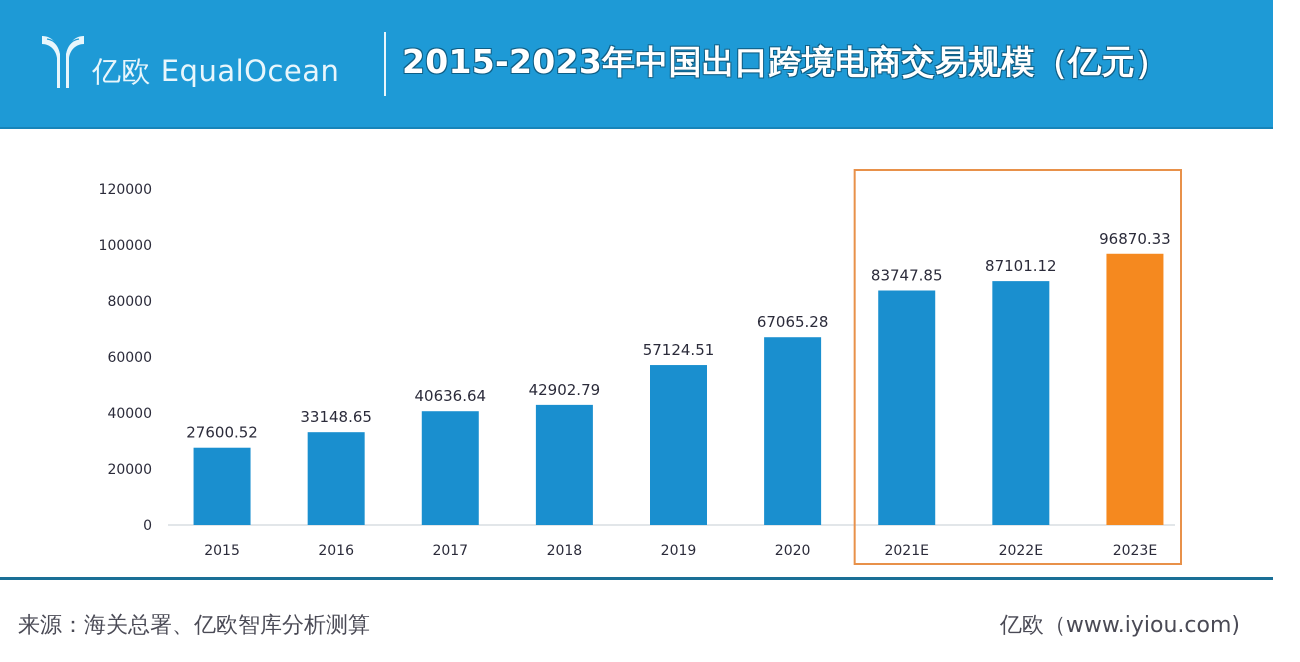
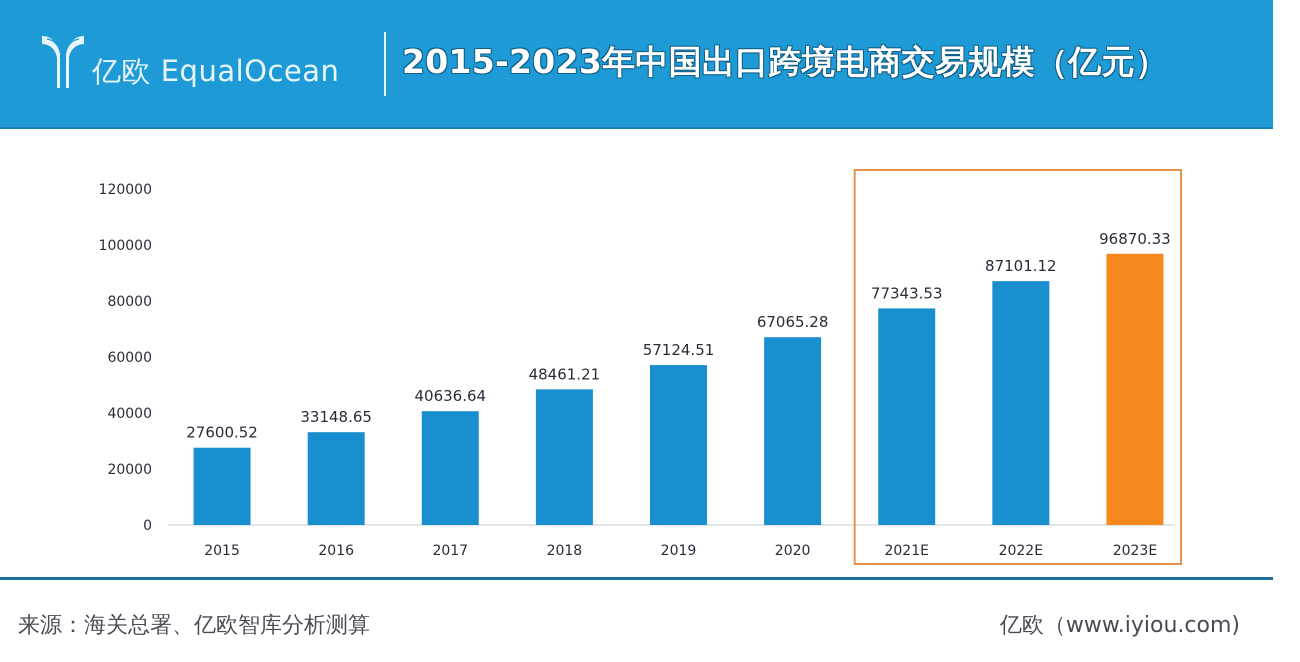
2018: 42902.79 -> 48461.21
2021E: 83747.85 -> 77343.53
